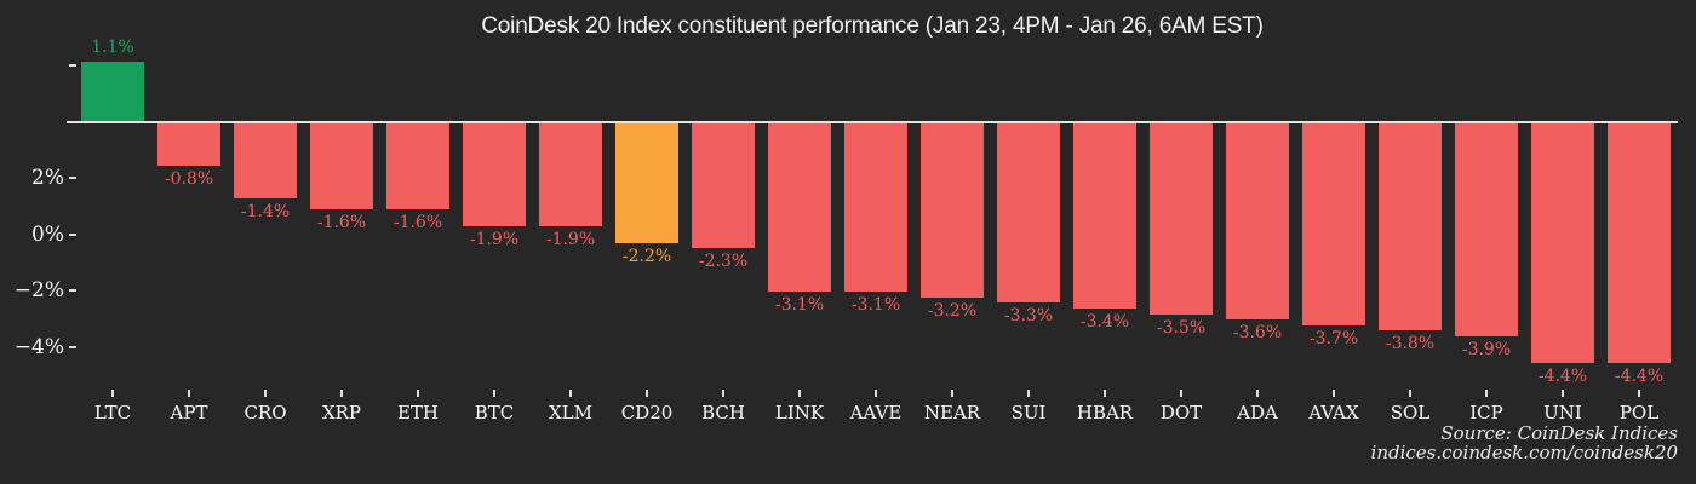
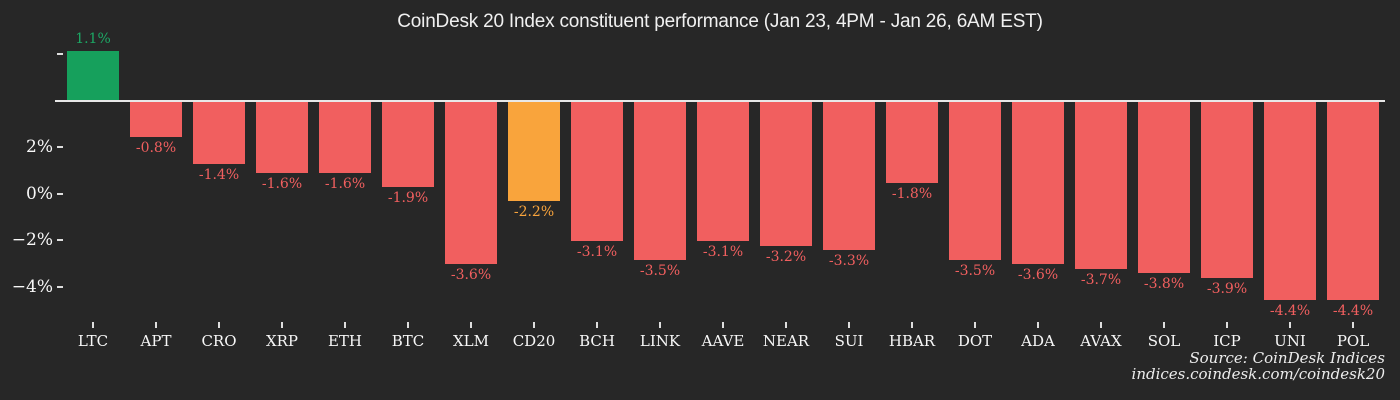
XLM: -1.9% -> -3.6%
BCH: -2.3% -> -3.1%
LINK: -3.1% -> -3.5%
HBAR: -3.4% -> -1.8%
